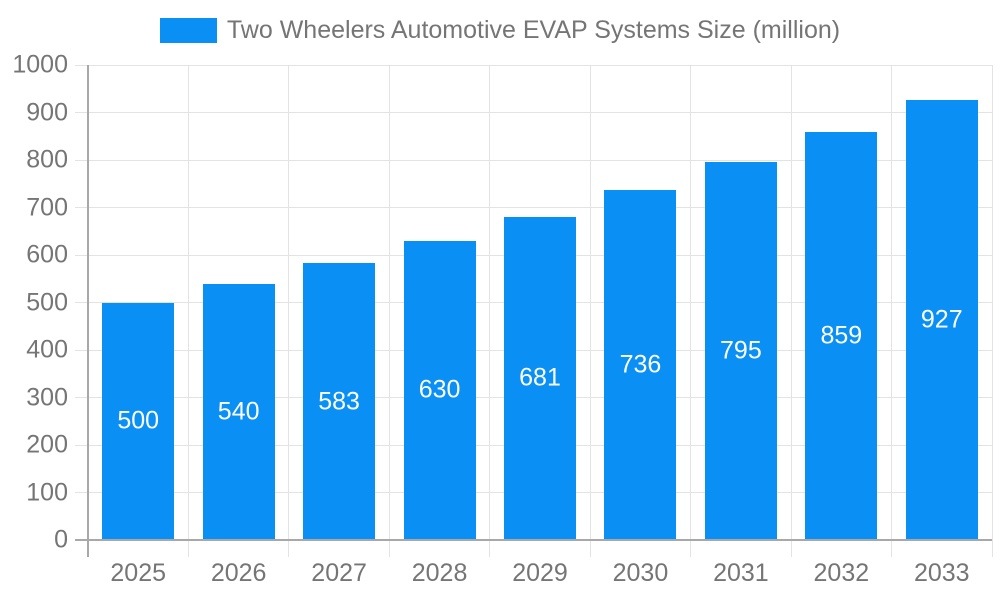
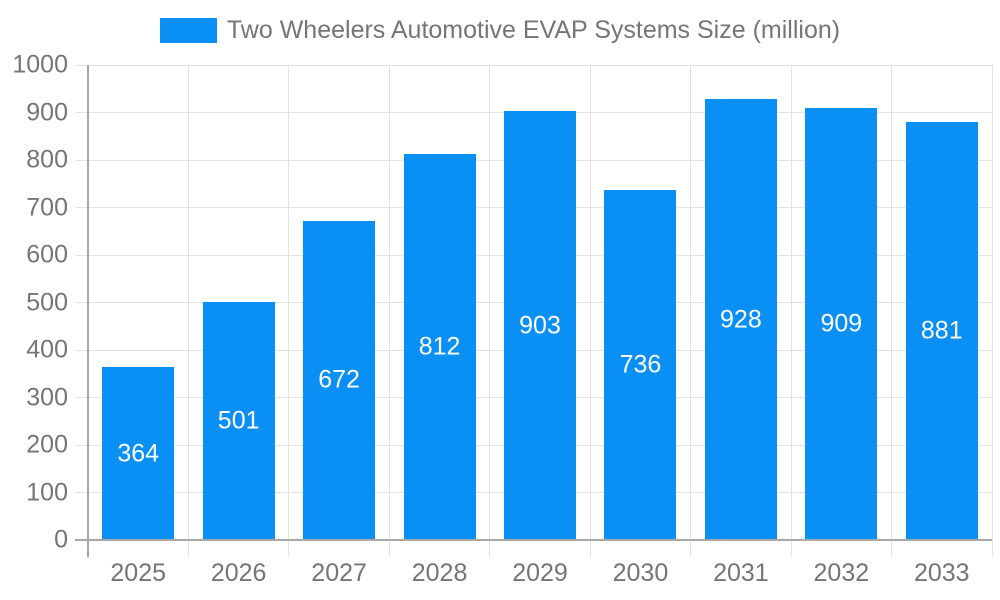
2025: 500 -> 364
2026: 540 -> 501
2027: 583 -> 672
2028: 630 -> 812
2029: 681 -> 903
2031: 795 -> 928
2032: 859 -> 909
2033: 927 -> 881
